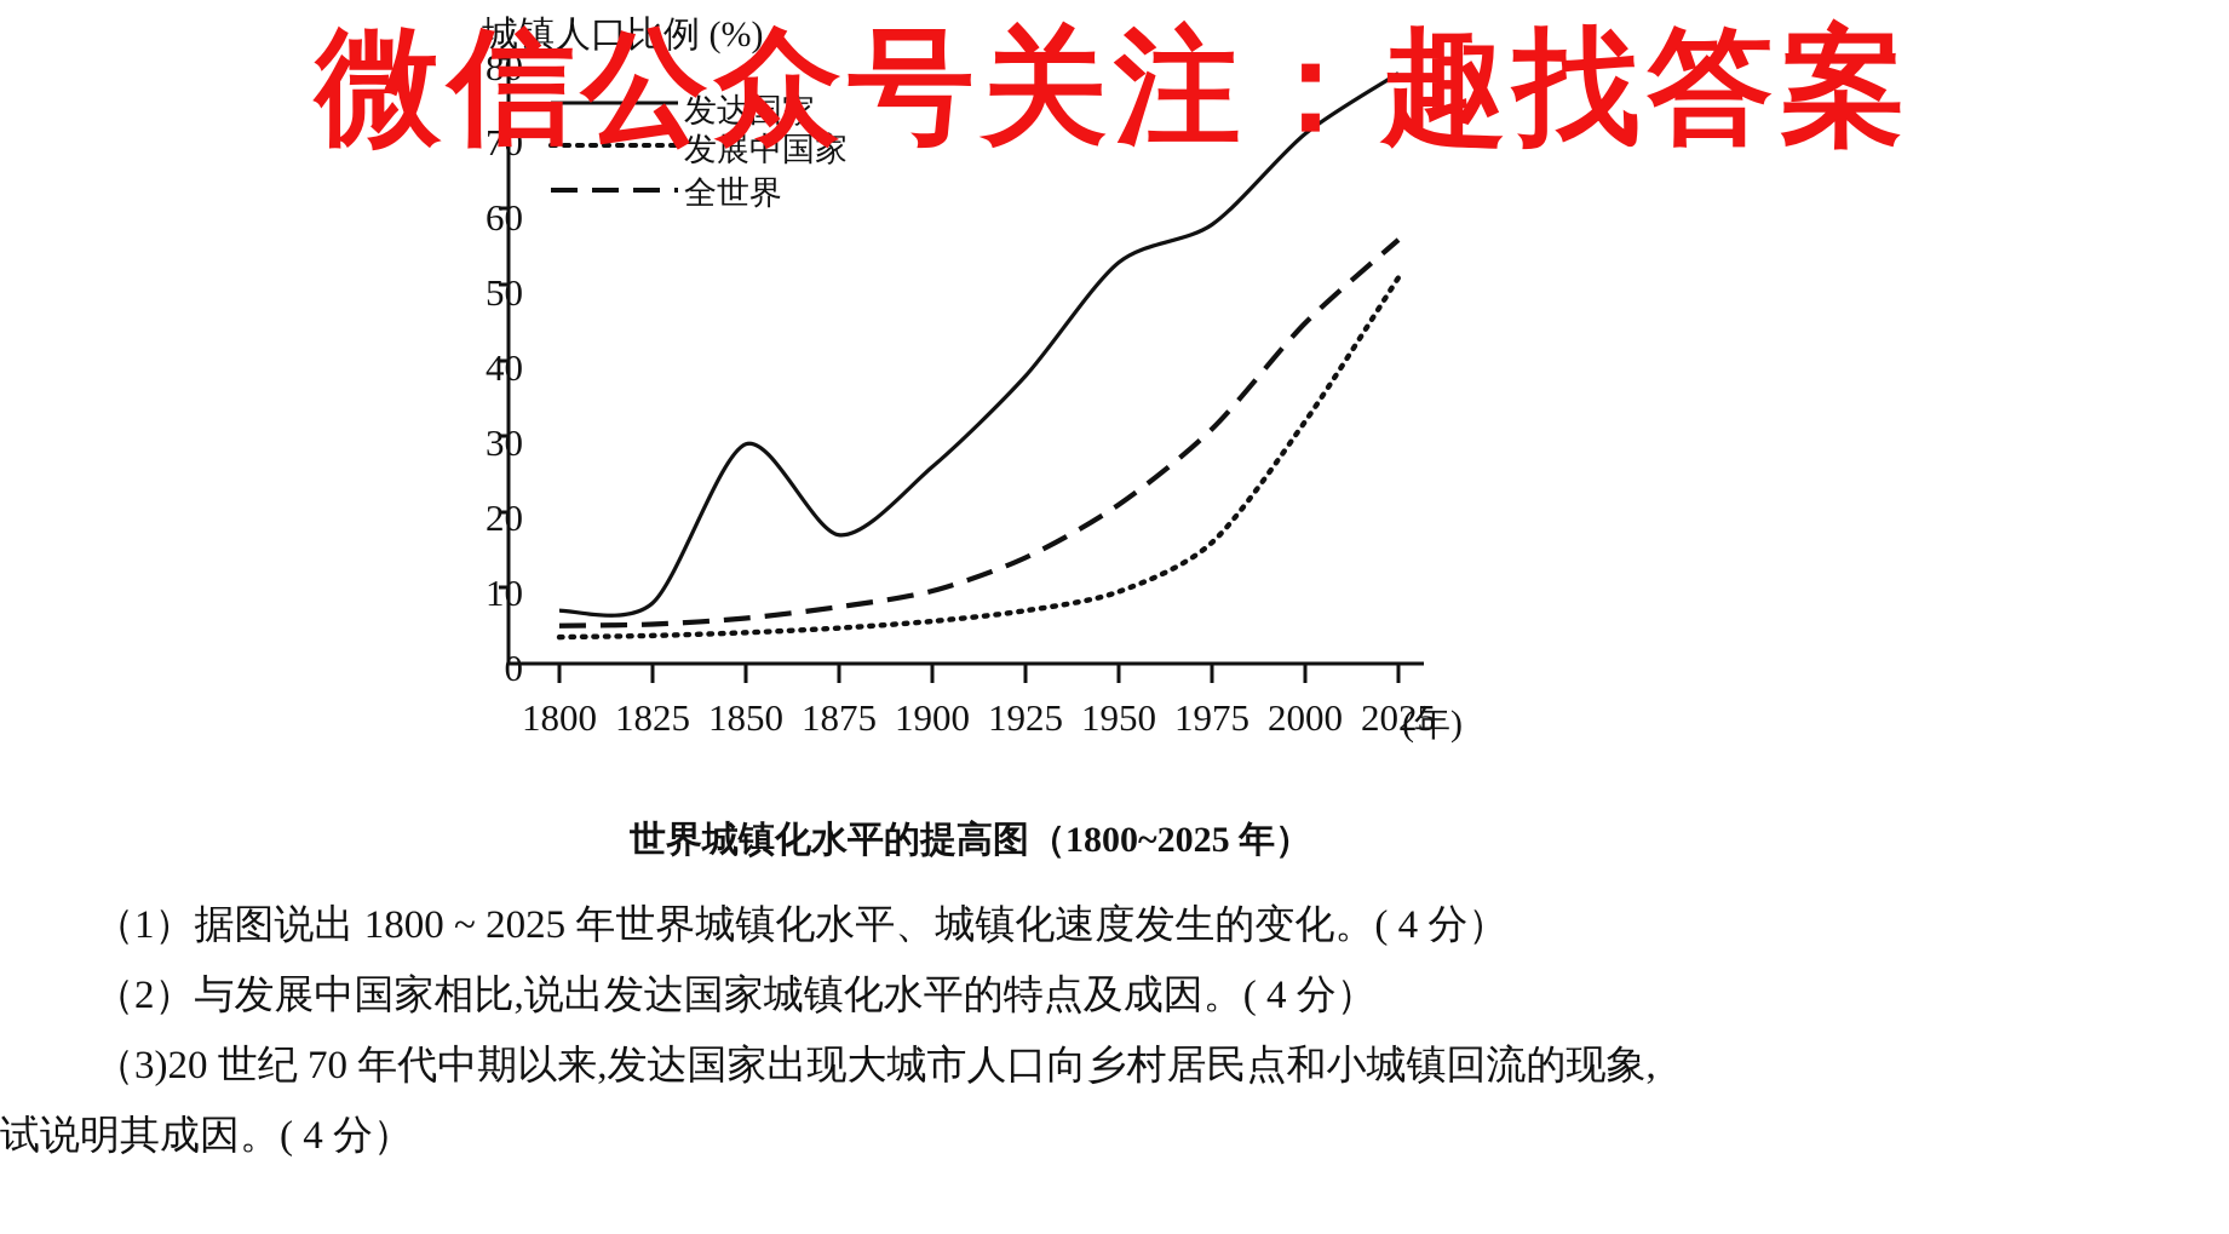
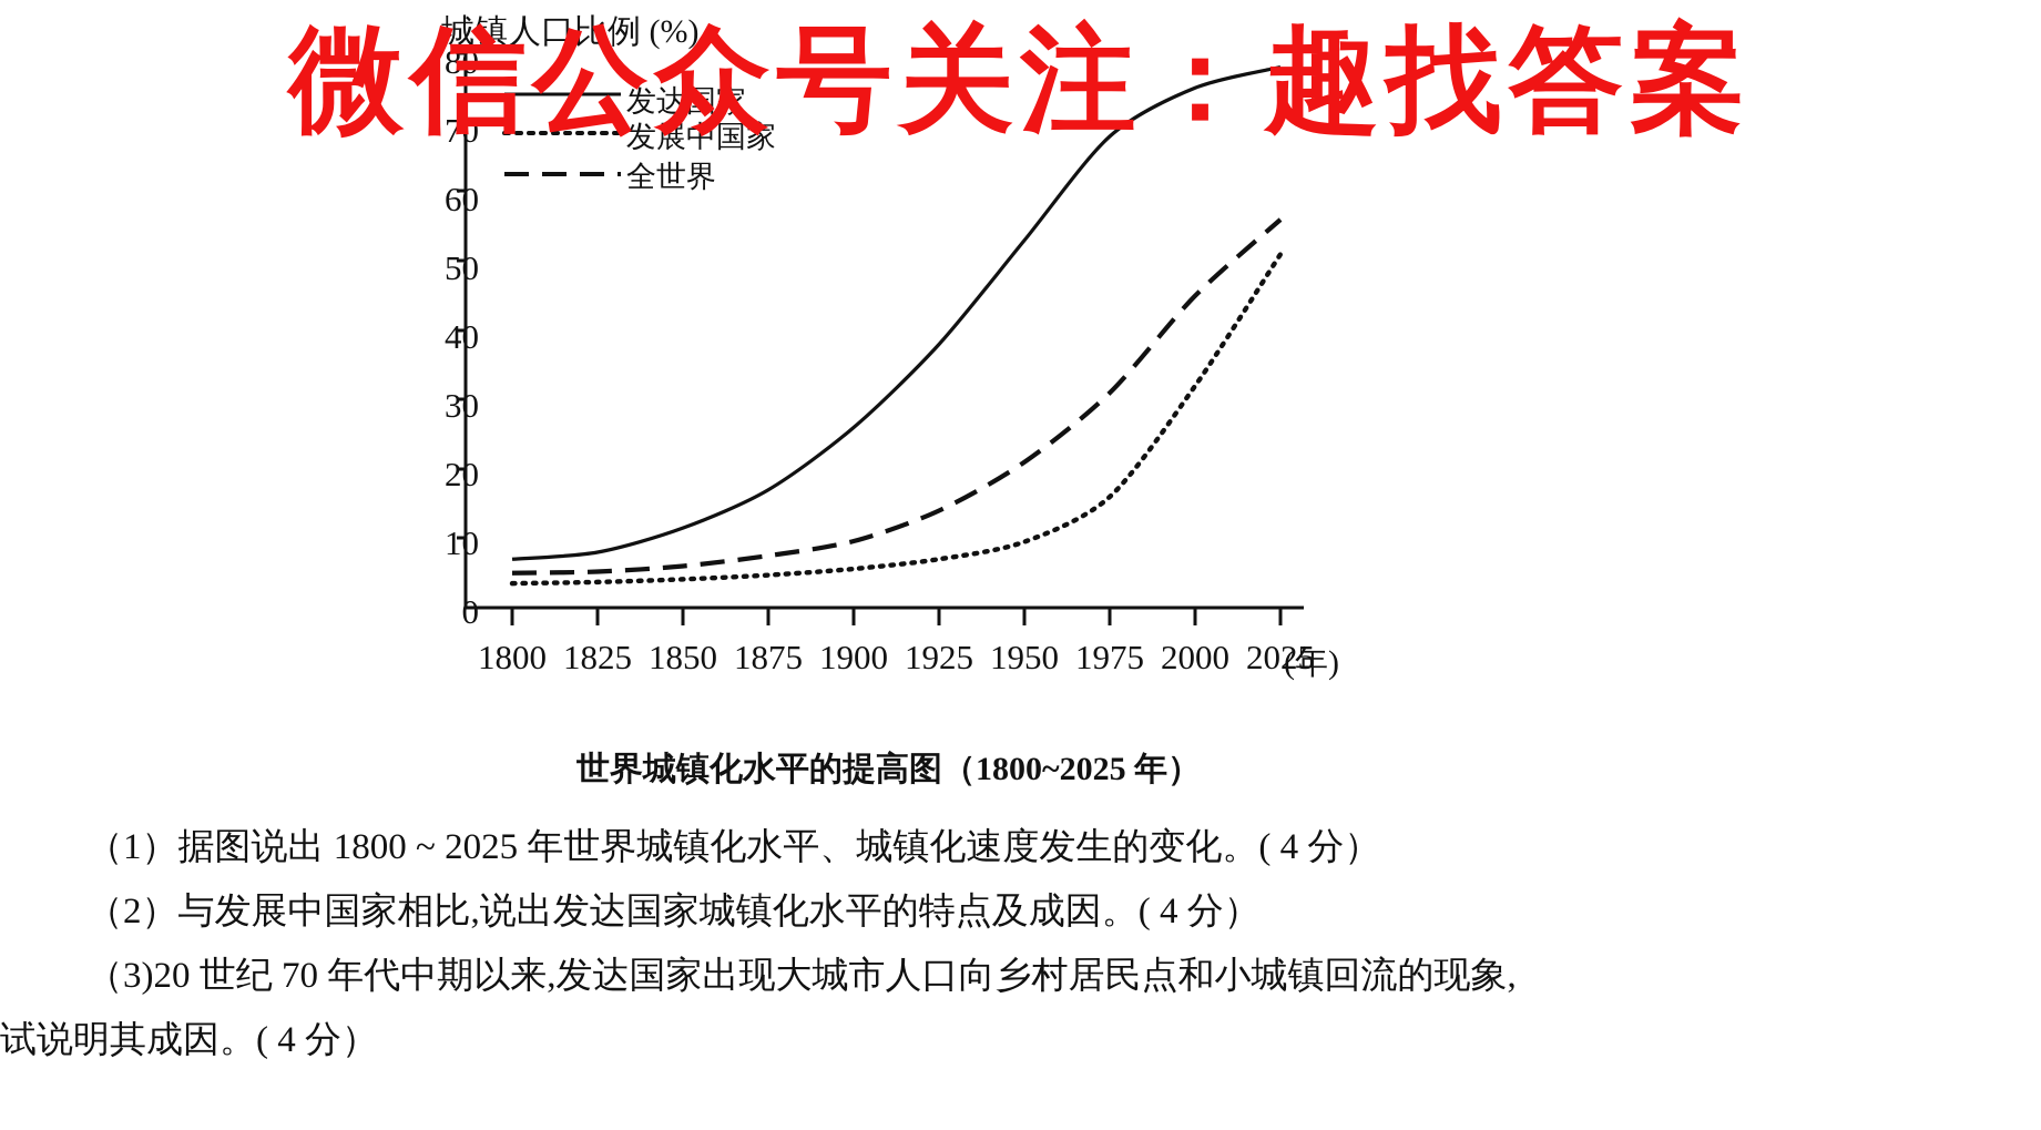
发达国家/1850: 29 -> 12
发达国家/1975: 58 -> 68
发达国家/2000: 70 -> 75
